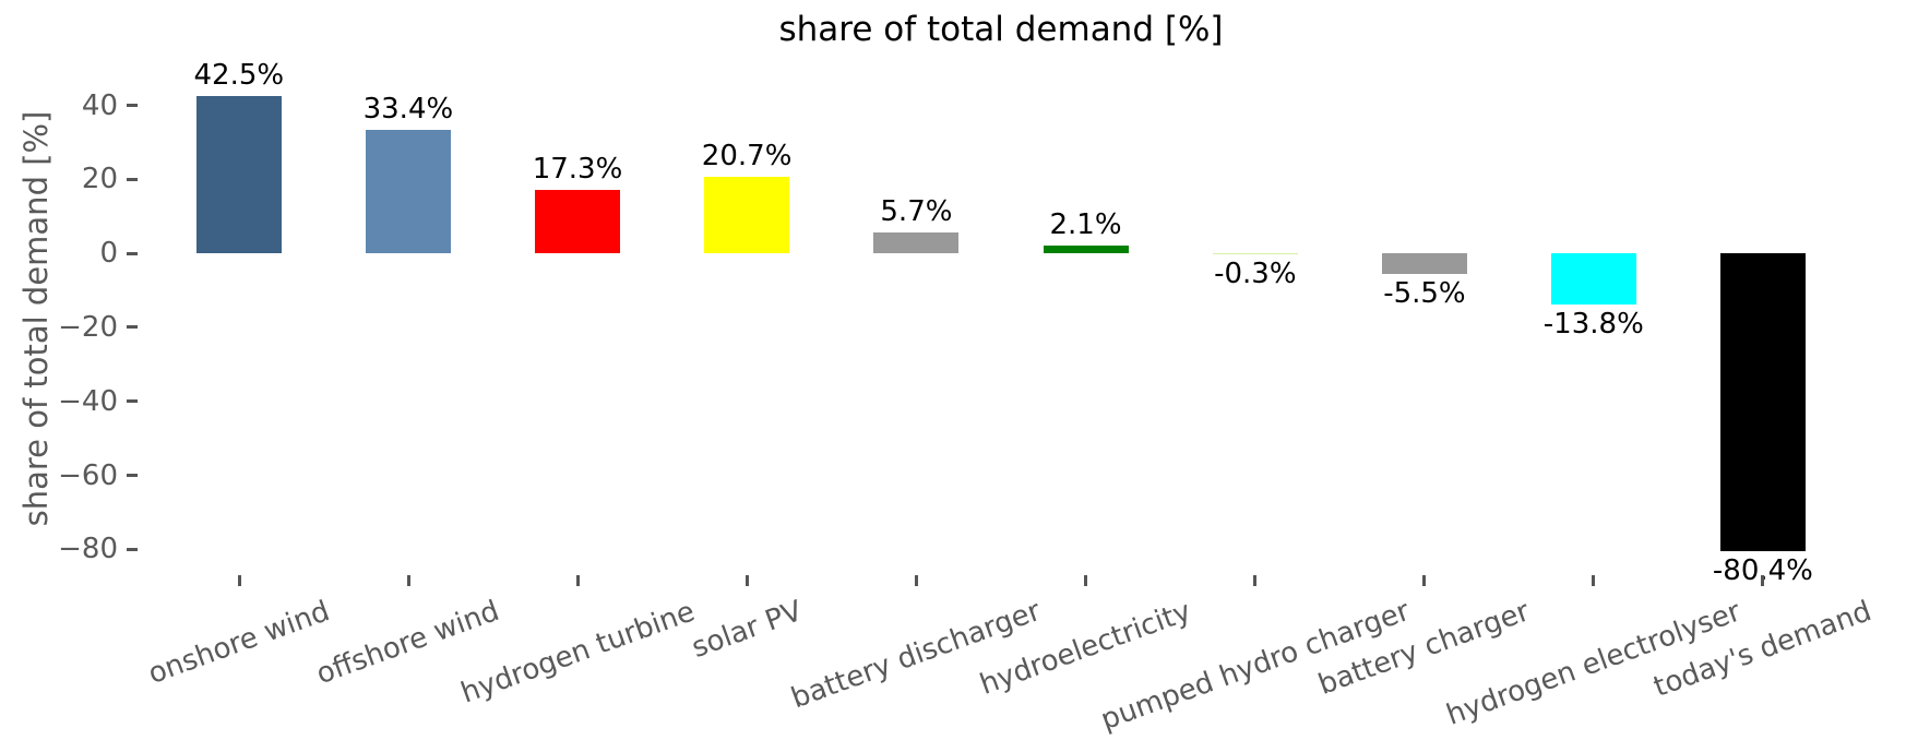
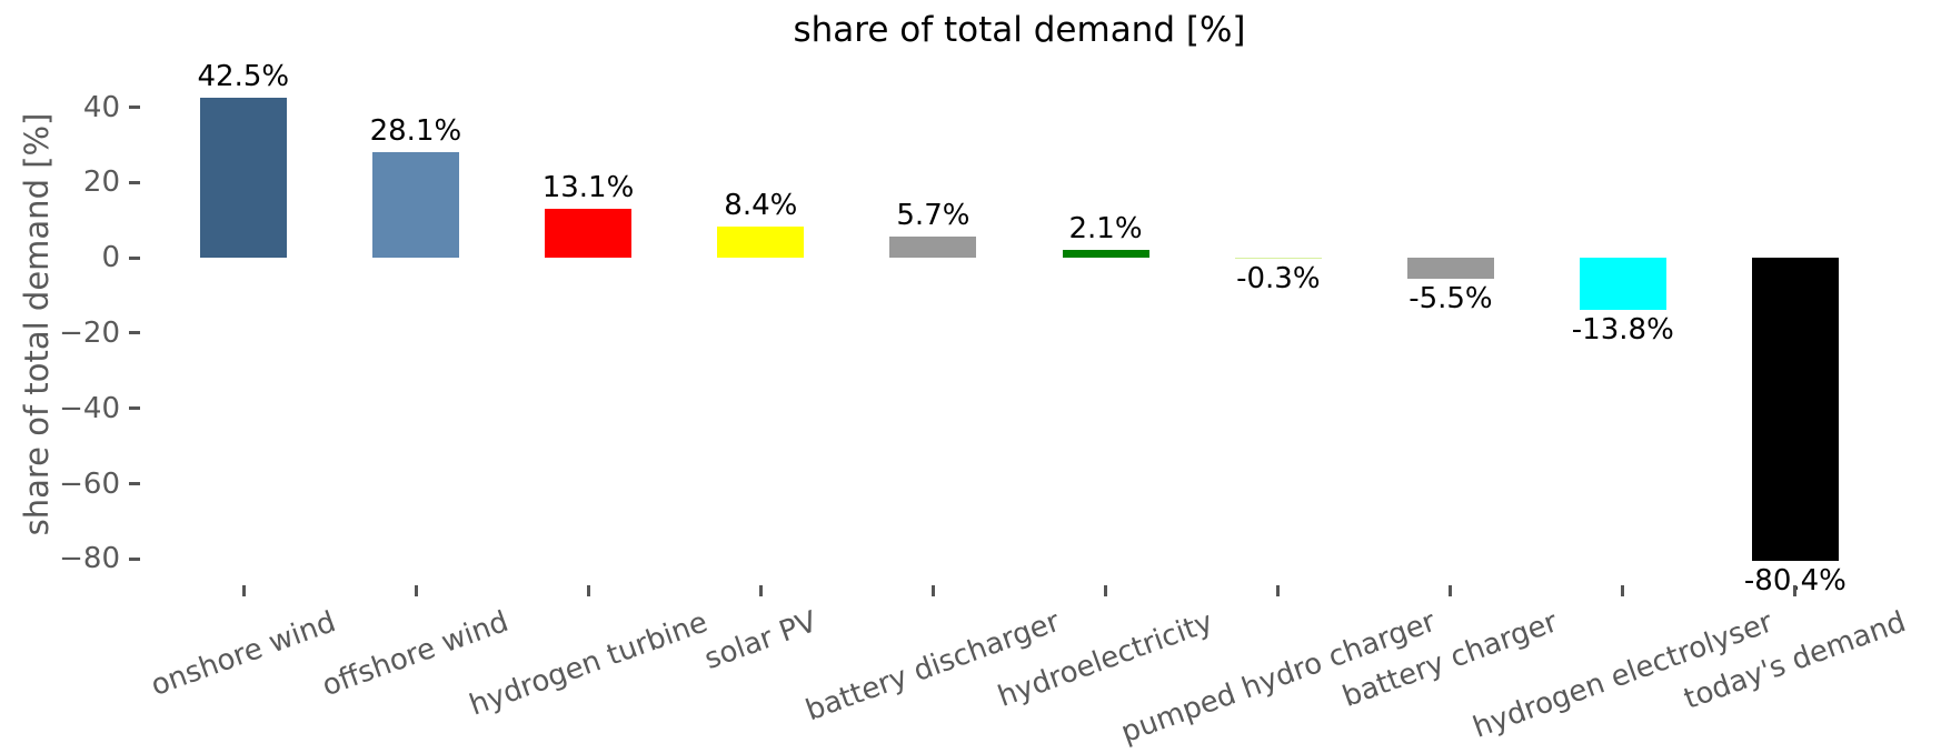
offshore wind: 33.4% -> 28.1%
hydrogen turbine: 17.3% -> 13.1%
solar PV: 20.7% -> 8.4%
